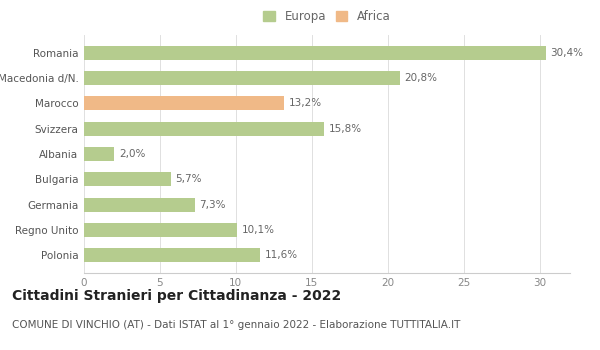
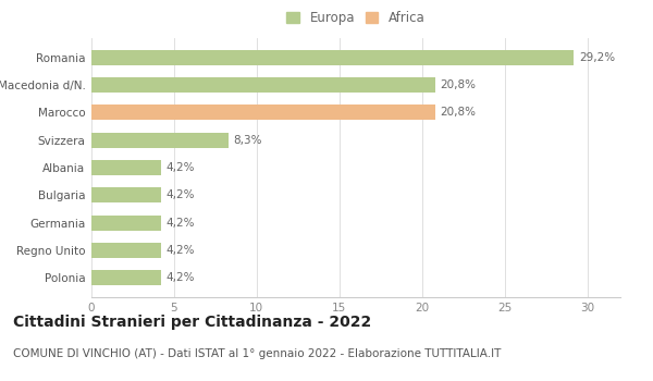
Romania: 30,4% -> 29,2%
Marocco: 13,2% -> 20,8%
Svizzera: 15,8% -> 8,3%
Albania: 2,0% -> 4,2%
Bulgaria: 5,7% -> 4,2%
Germania: 7,3% -> 4,2%
Regno Unito: 10,1% -> 4,2%
Polonia: 11,6% -> 4,2%
